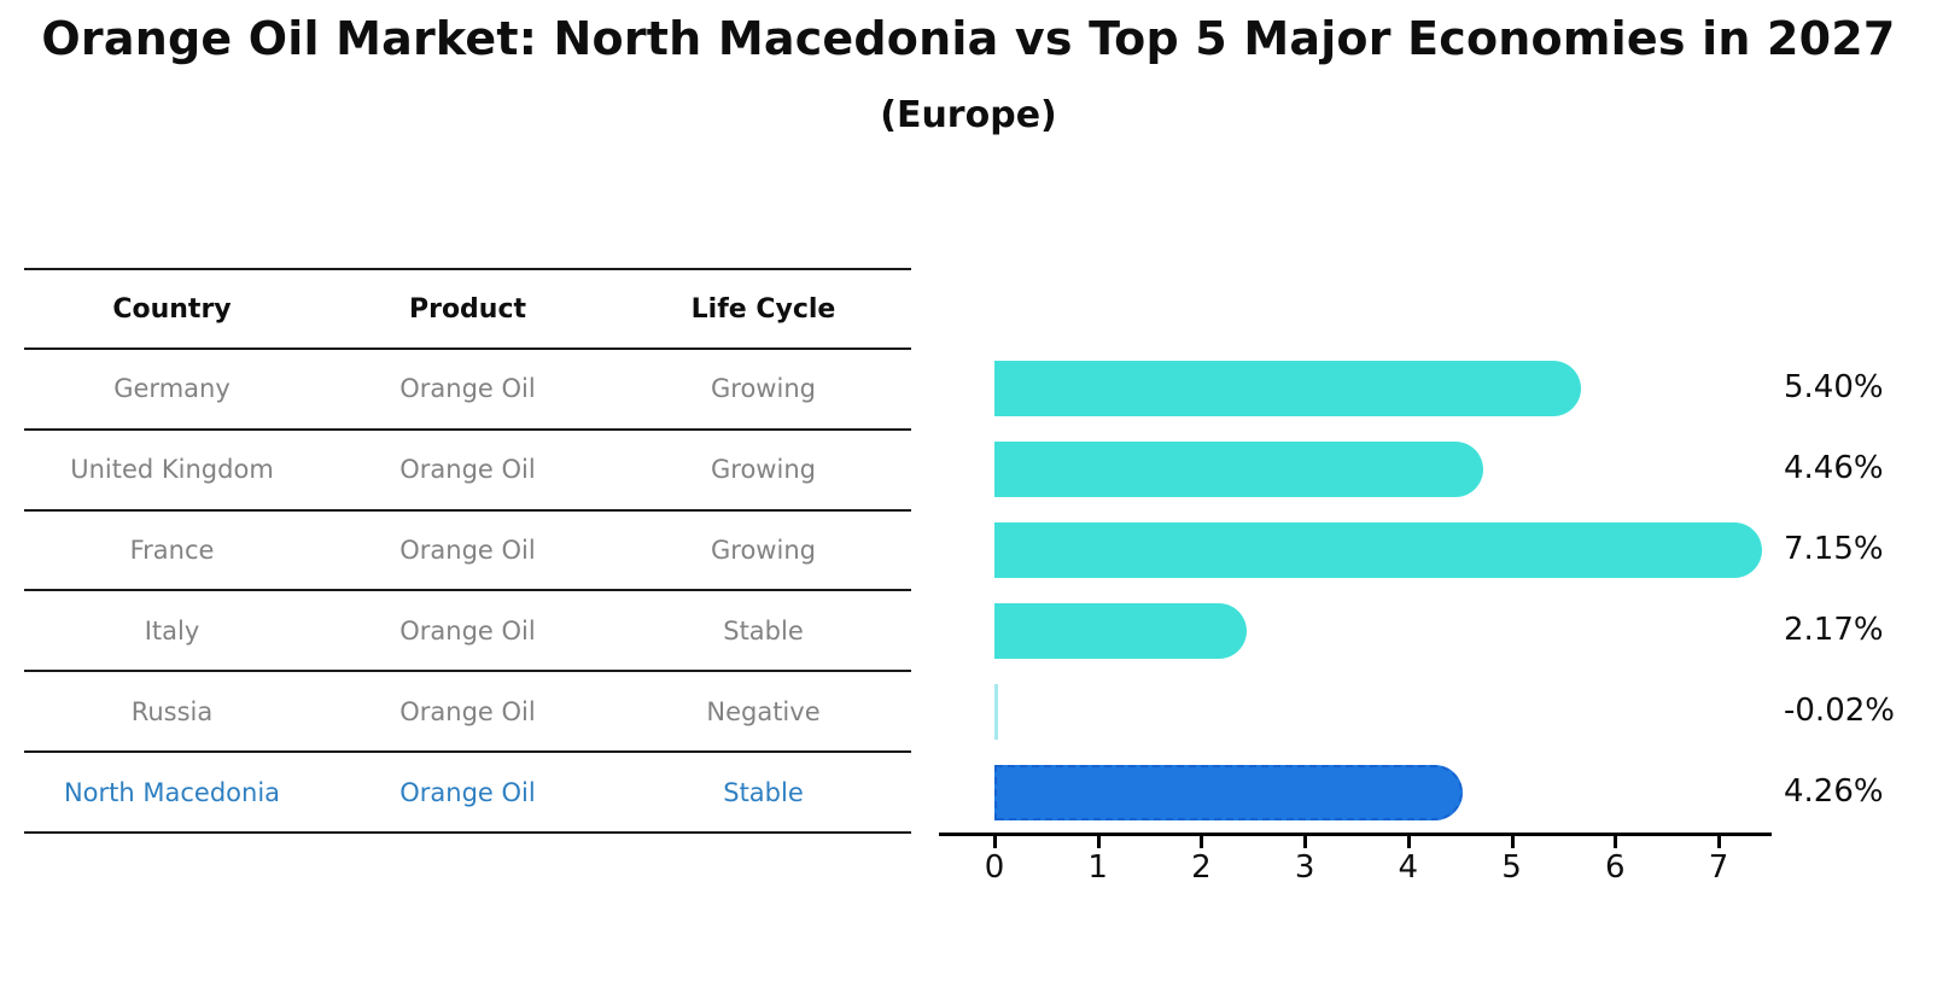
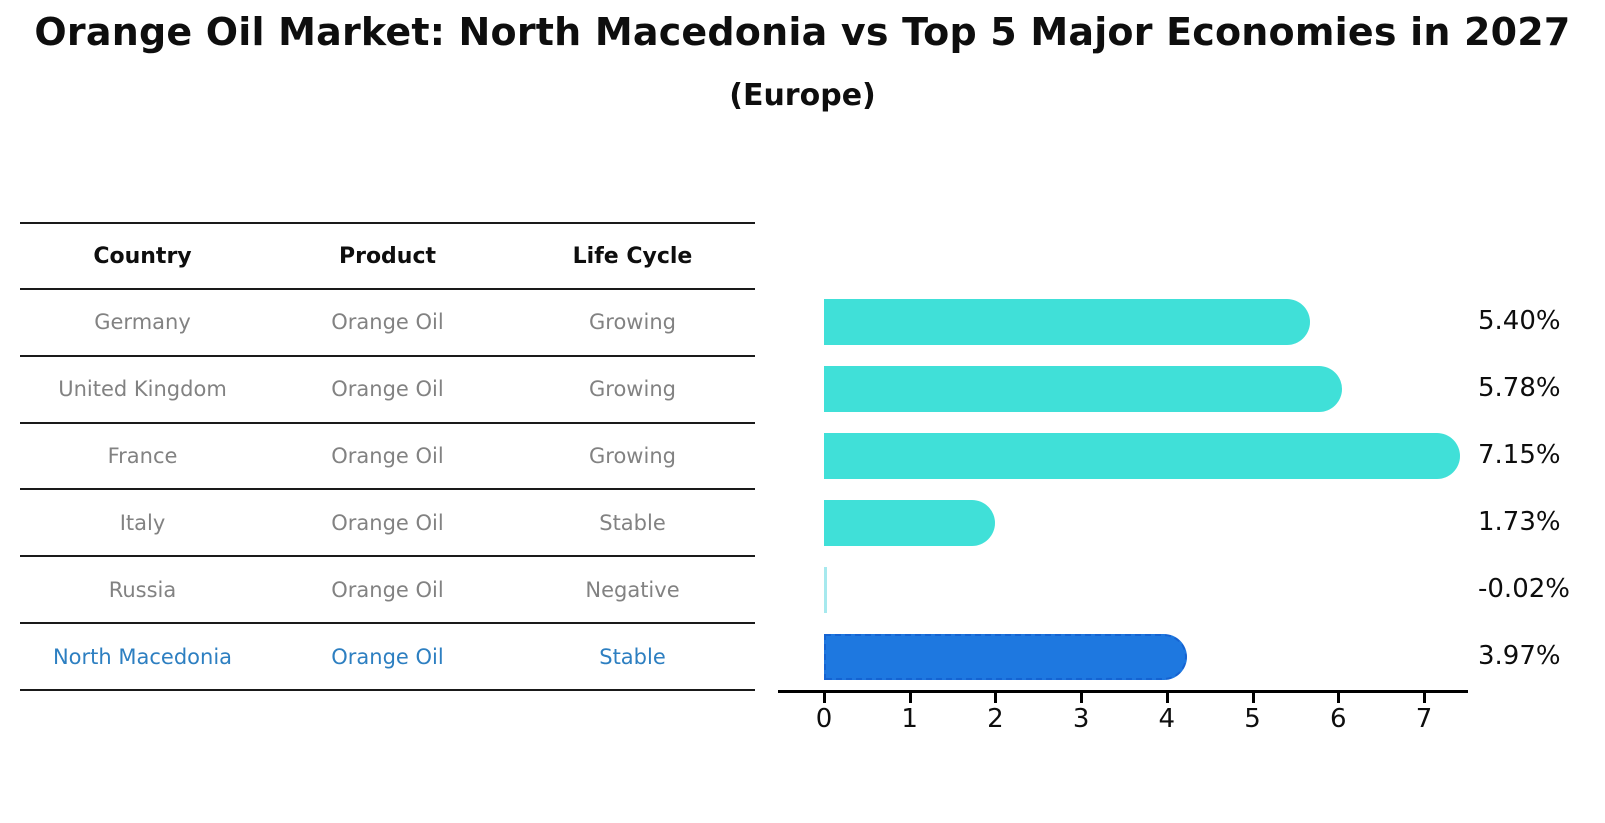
United Kingdom: 4.46% -> 5.78%
Italy: 2.17% -> 1.73%
North Macedonia: 4.26% -> 3.97%
